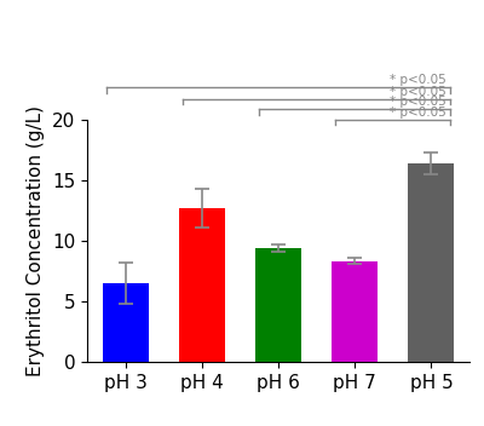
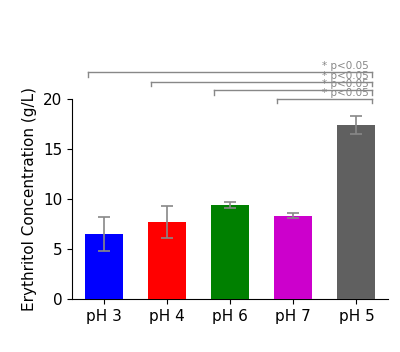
pH 4: 12.7 -> 7.7
pH 5: 16.4 -> 17.4
